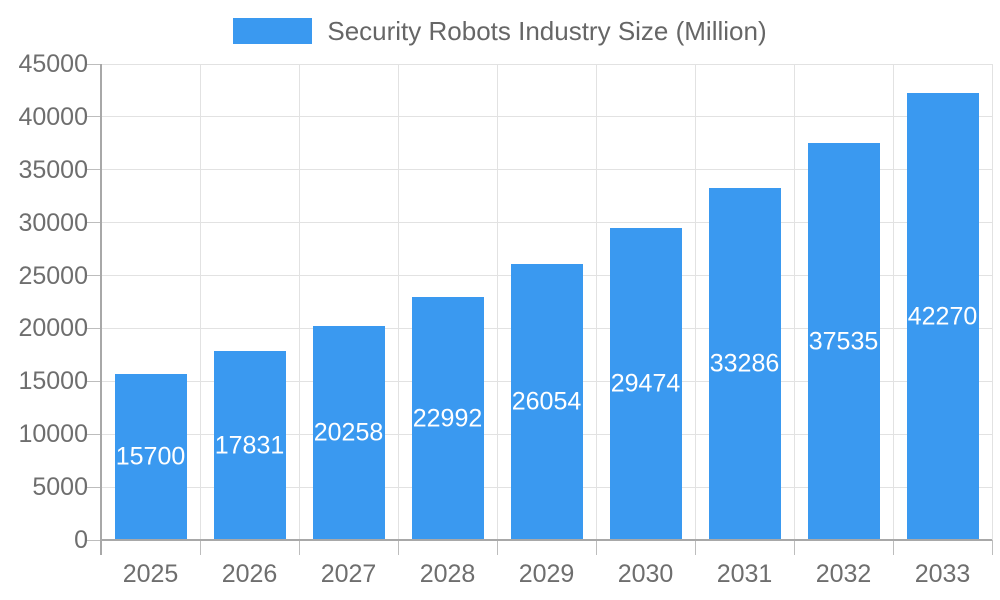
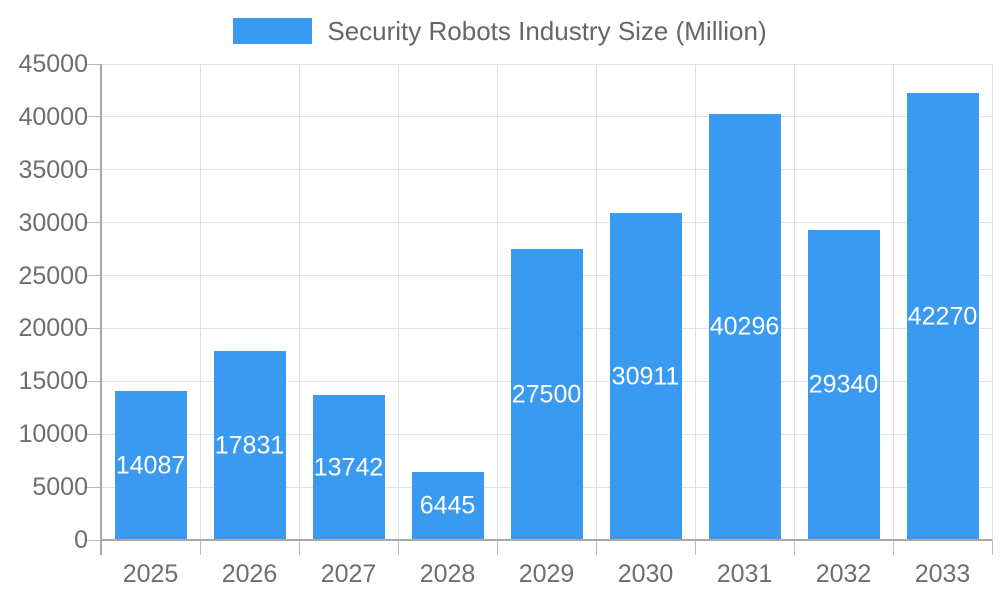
2025: 15700 -> 14087
2027: 20258 -> 13742
2028: 22992 -> 6445
2029: 26054 -> 27500
2030: 29474 -> 30911
2031: 33286 -> 40296
2032: 37535 -> 29340
